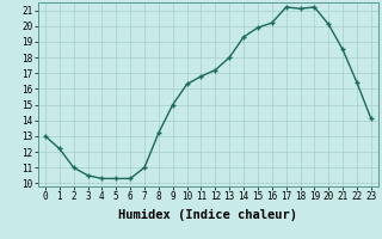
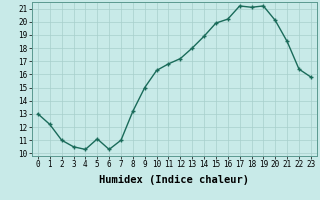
5: 10.3 -> 11.1
14: 19.3 -> 18.9
23: 14.1 -> 15.8
